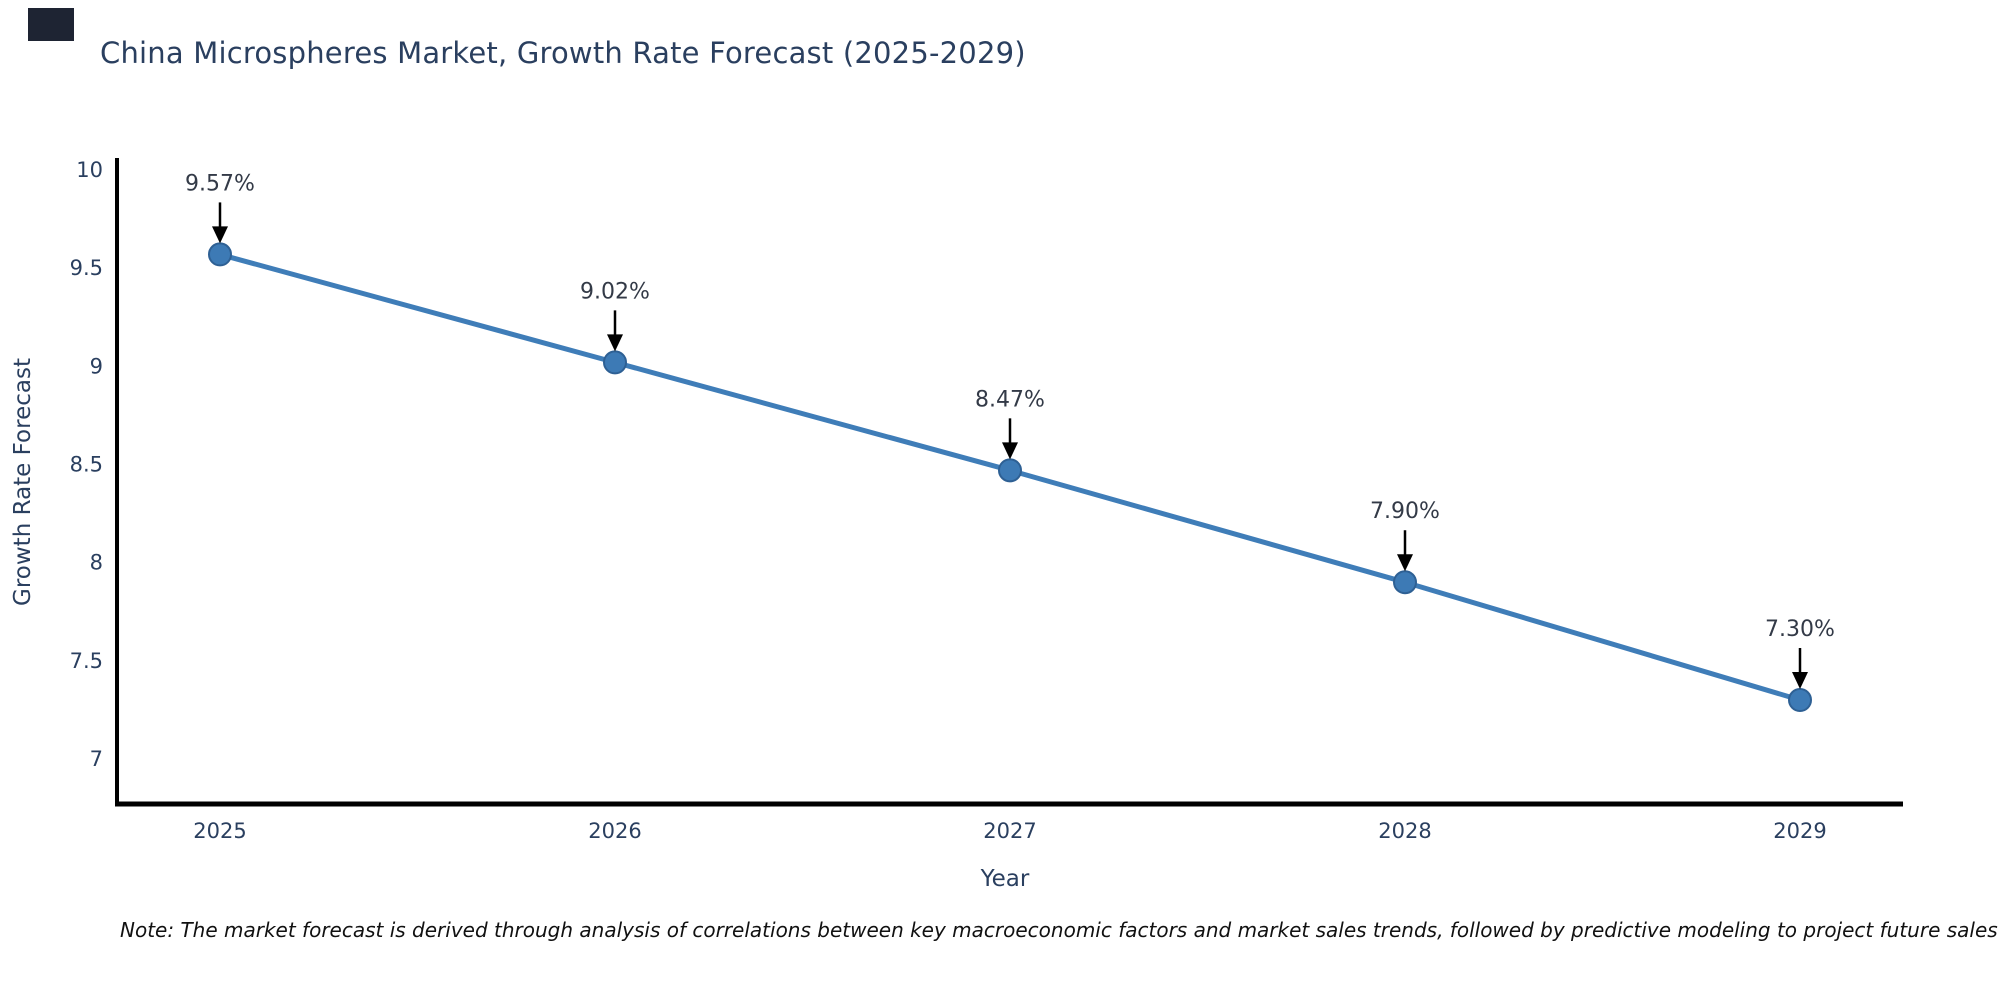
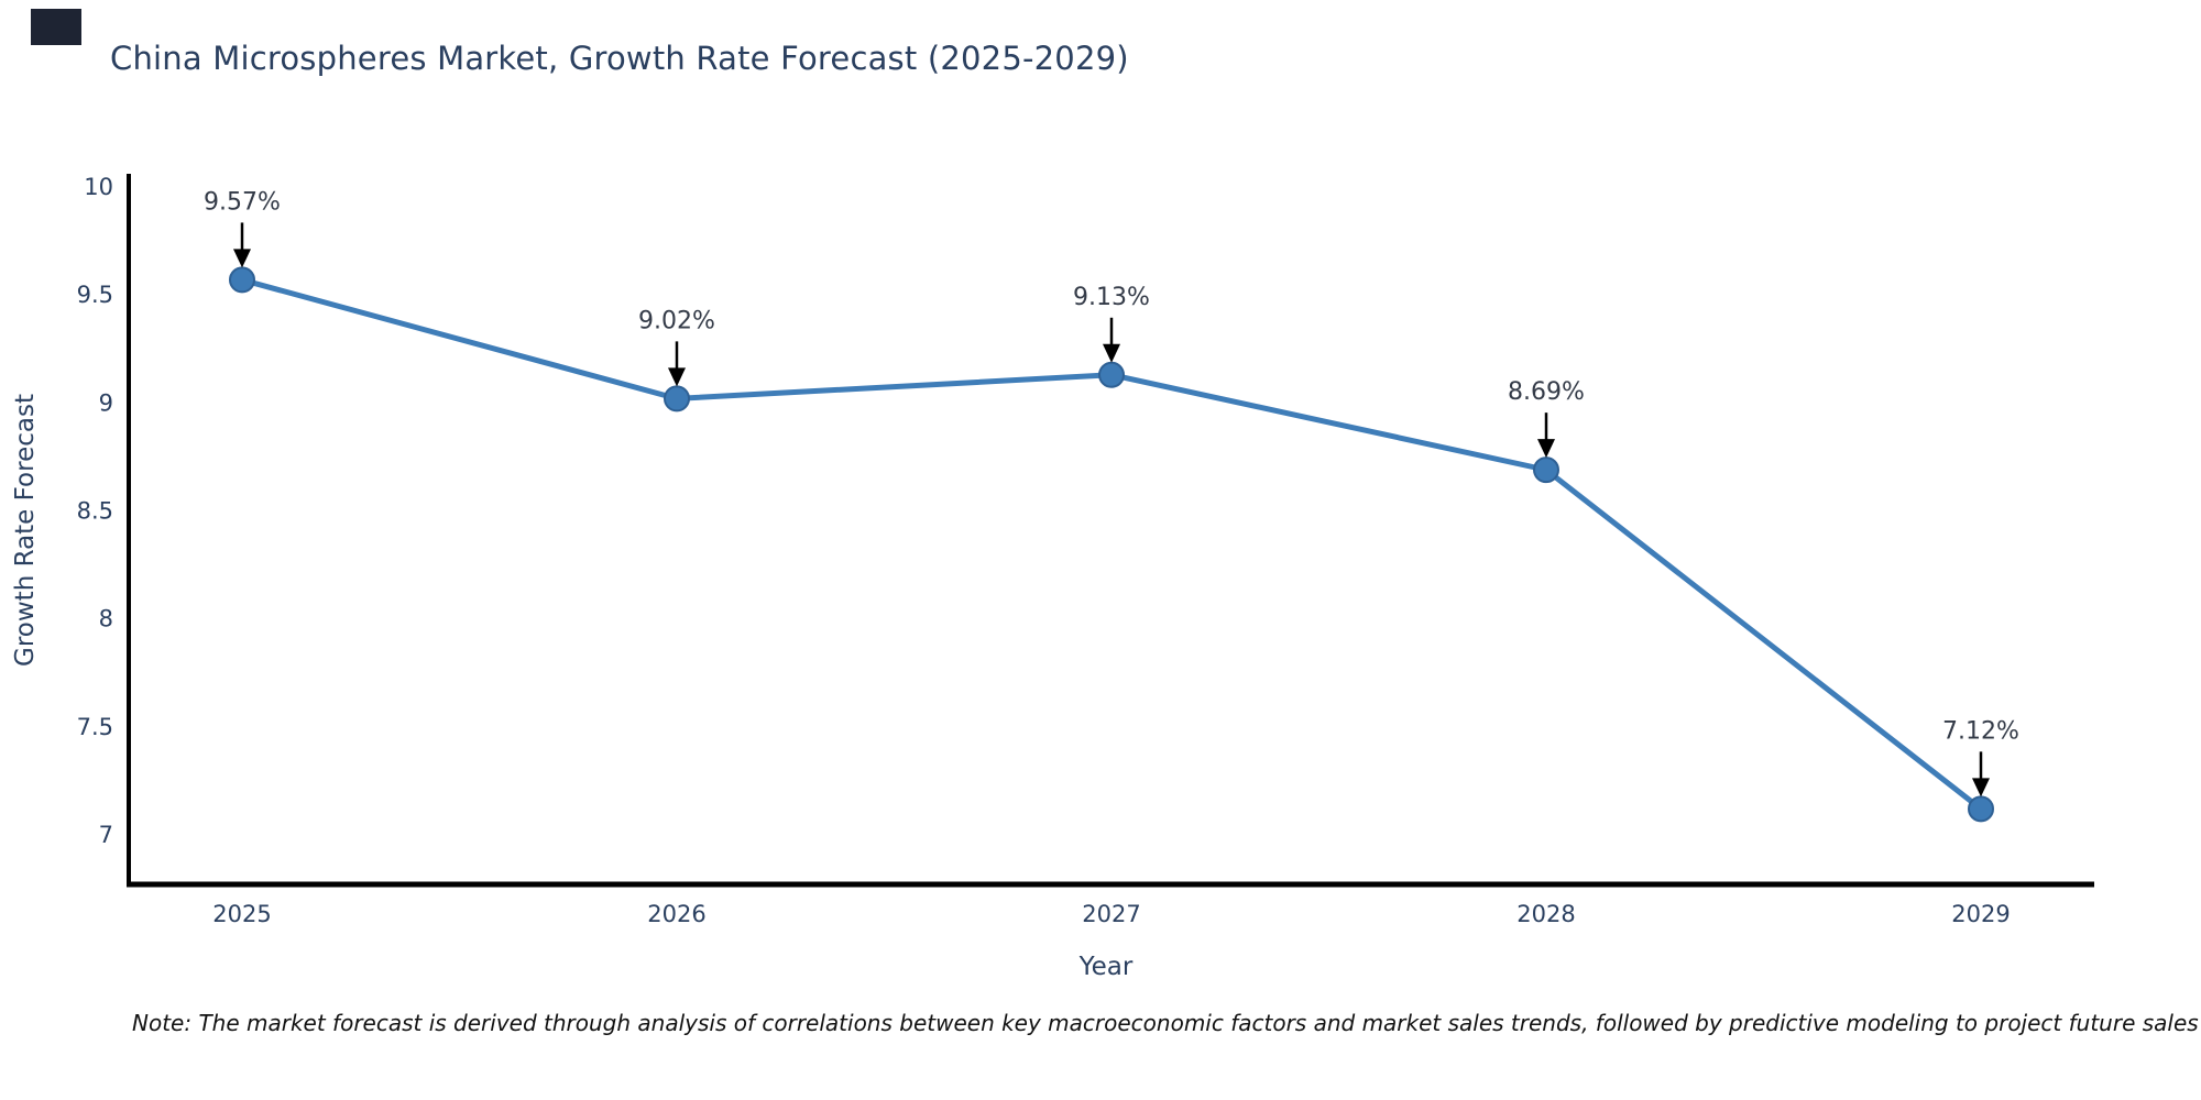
2027: 8.47% -> 9.13%
2028: 7.90% -> 8.69%
2029: 7.30% -> 7.12%
